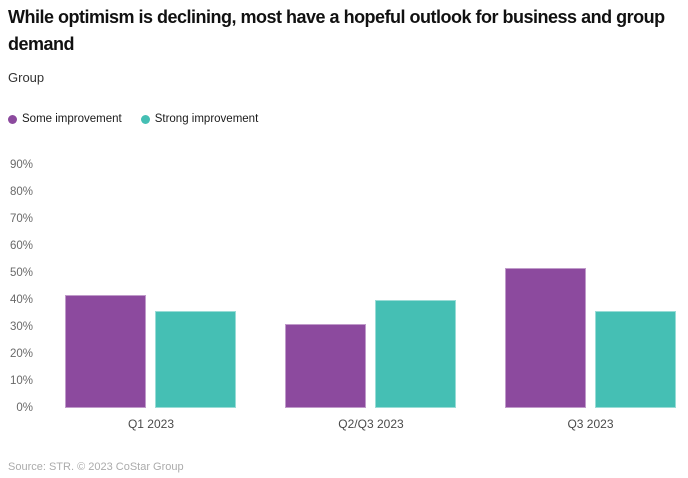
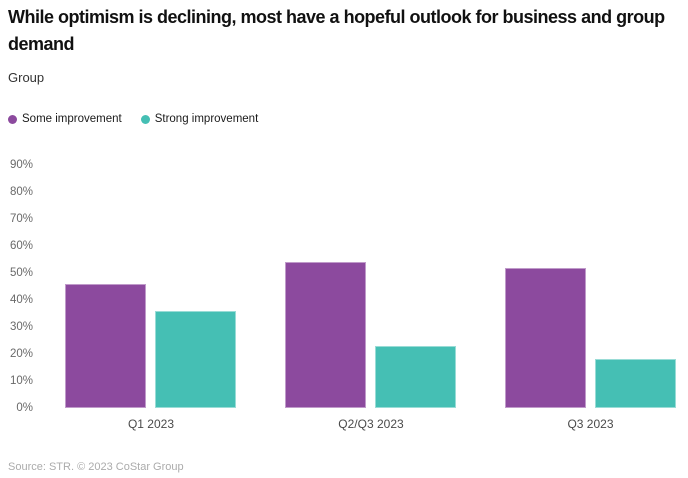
Some improvement/Q1 2023: 42% -> 46%
Some improvement/Q2/Q3 2023: 31% -> 54%
Strong improvement/Q2/Q3 2023: 40% -> 23%
Strong improvement/Q3 2023: 36% -> 18%
